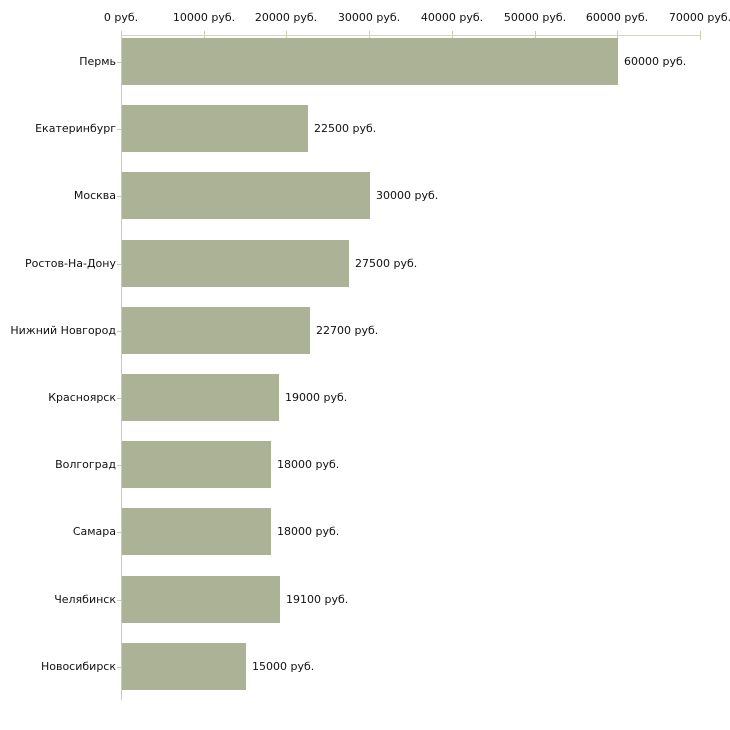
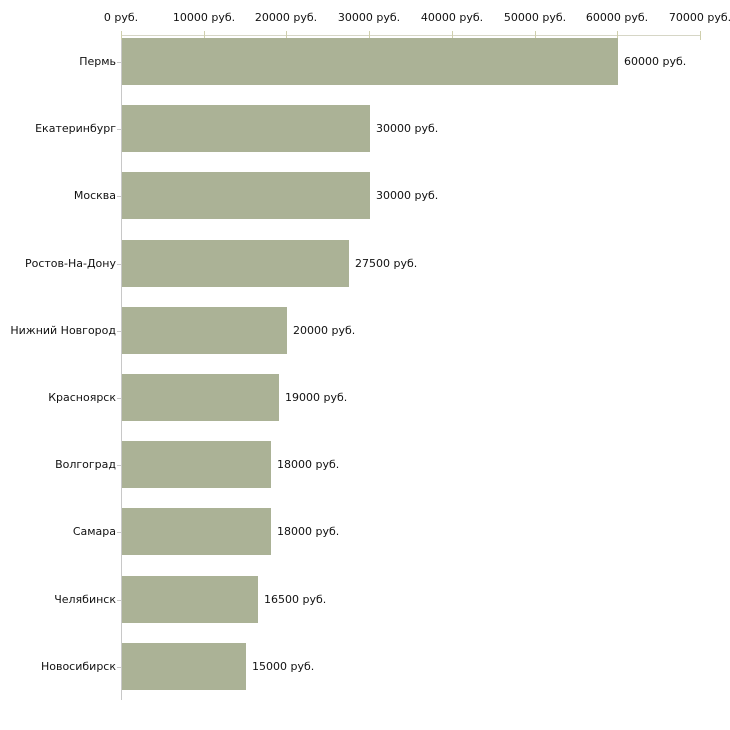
Екатеринбург: 22500 -> 30000
Нижний Новгород: 22700 -> 20000
Челябинск: 19100 -> 16500
